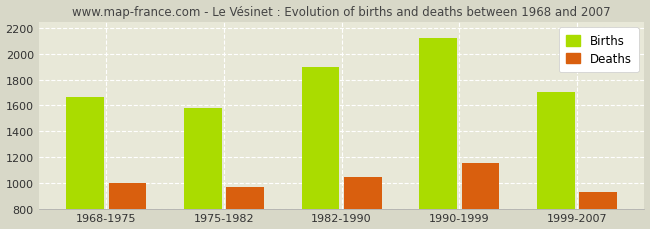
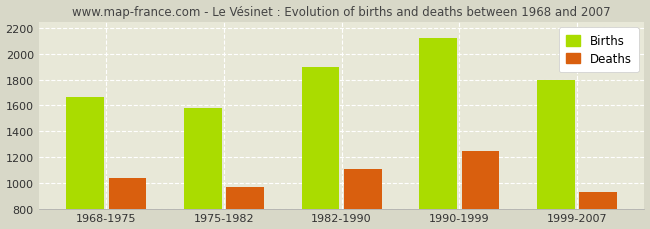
Deaths/1968-1975: 1000 -> 1040
Deaths/1982-1990: 1040 -> 1110
Deaths/1990-1999: 1150 -> 1250
Births/1999-2007: 1700 -> 1800
